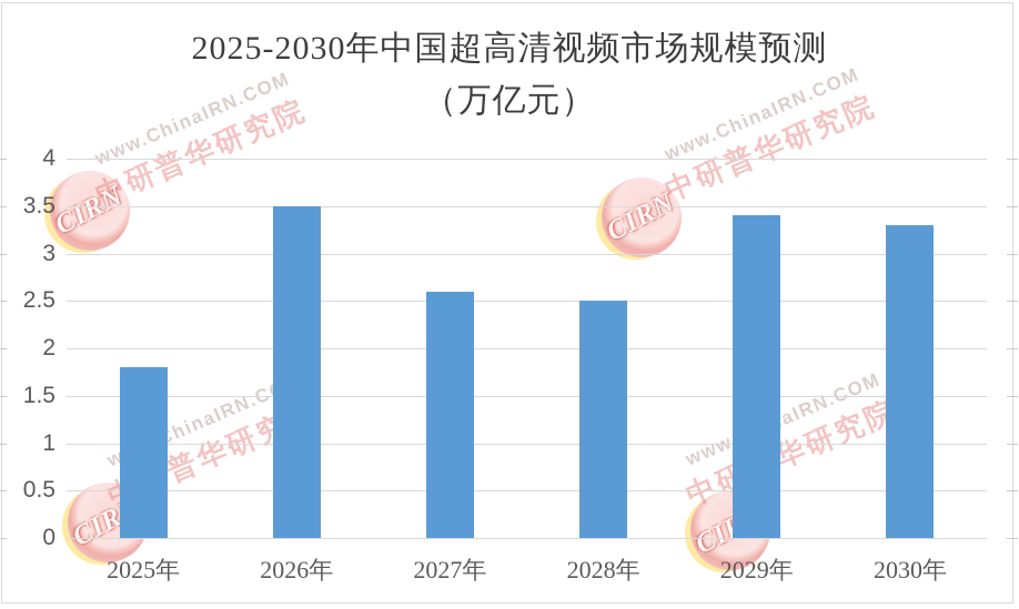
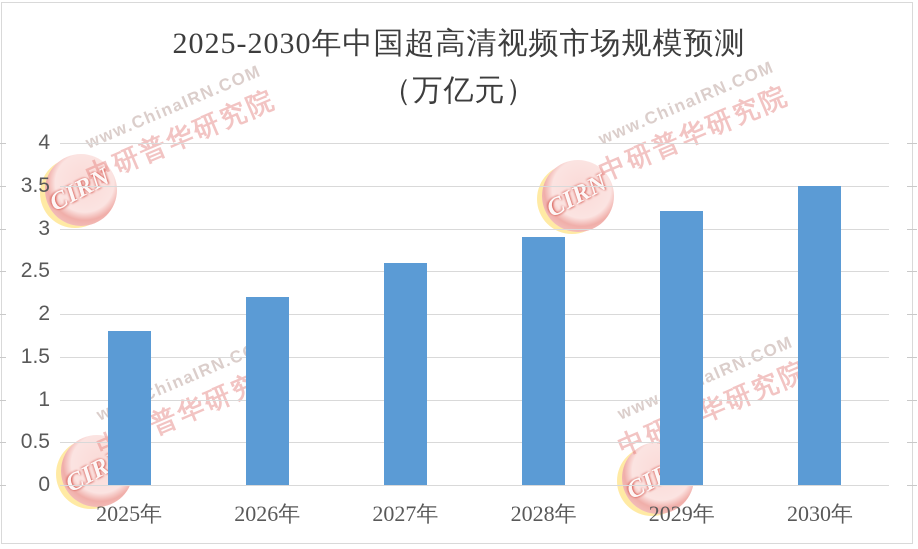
2026年: 3.5 -> 2.2
2028年: 2.5 -> 2.9
2029年: 3.4 -> 3.2
2030年: 3.3 -> 3.5
